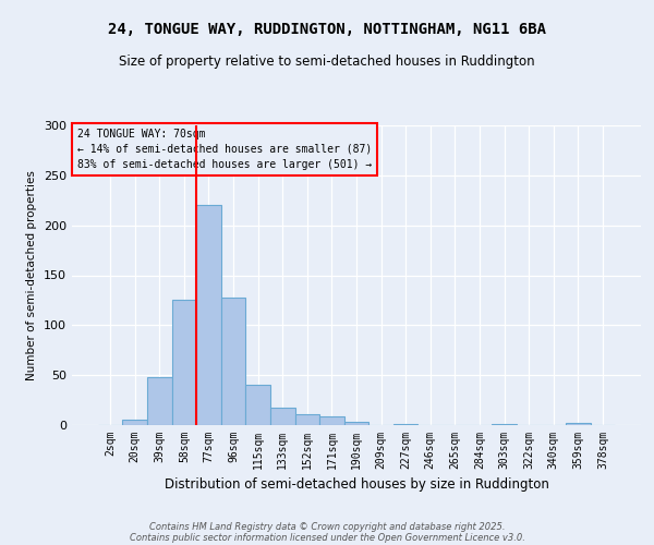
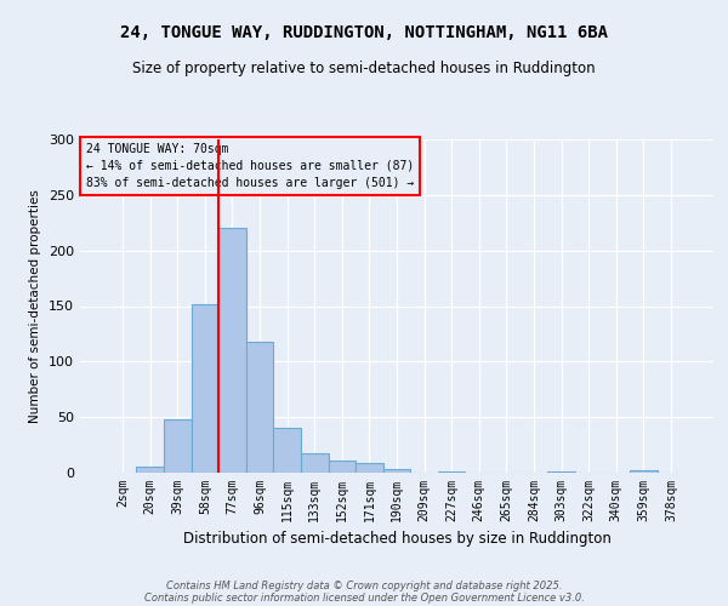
58sqm: 126 -> 152
96sqm: 128 -> 118
